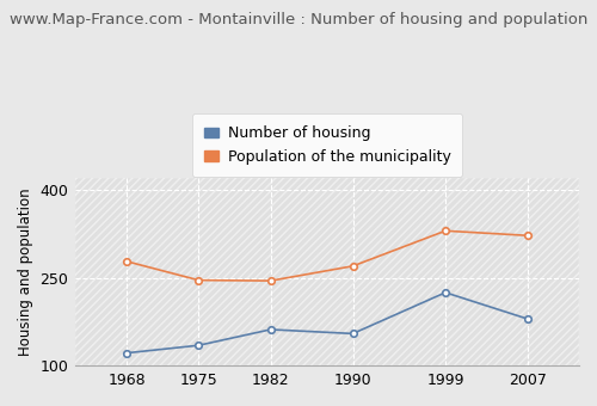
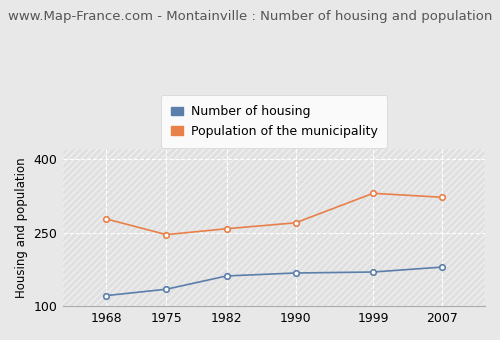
Population of the municipality/1982: 245 -> 258
Number of housing/1990: 155 -> 168
Number of housing/1999: 225 -> 170
